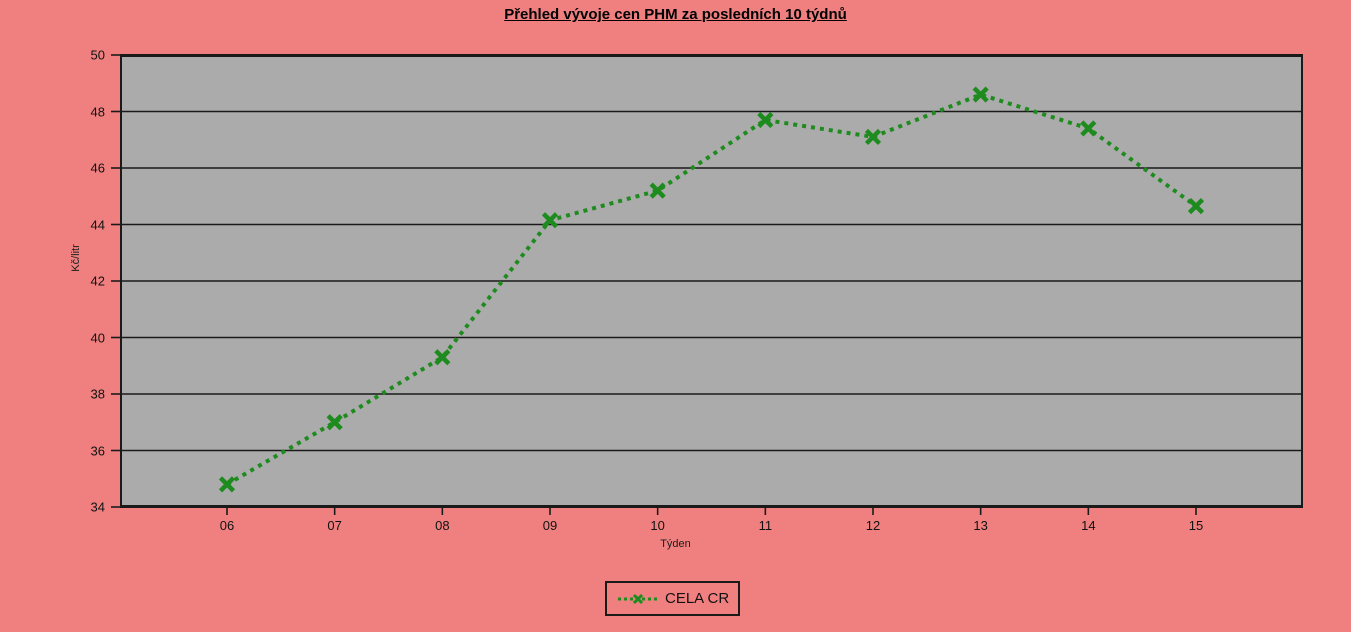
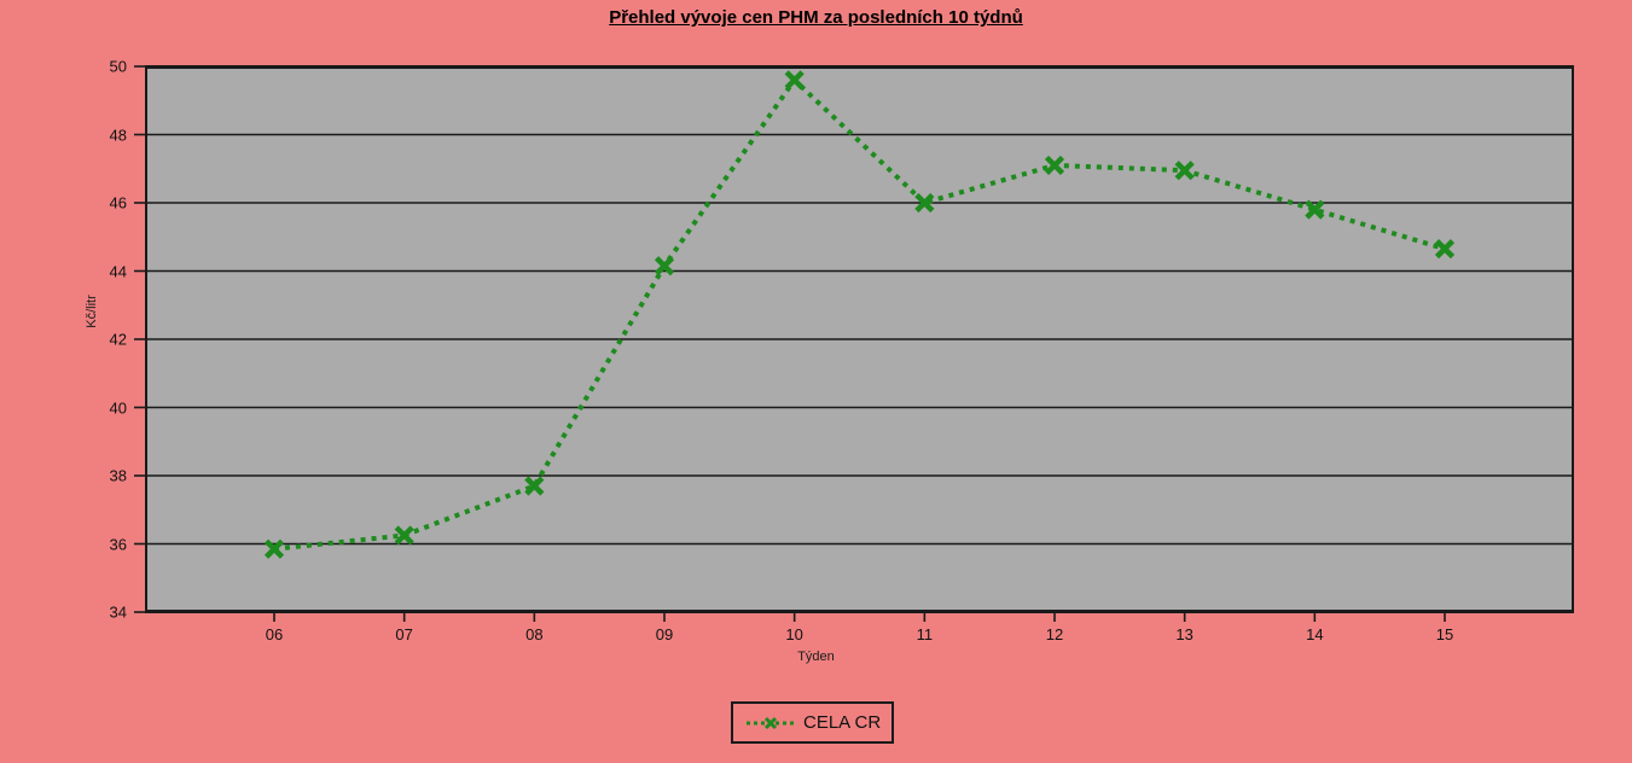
06: 34.8 -> 35.9
07: 37.0 -> 36.2
08: 39.3 -> 37.7
10: 45.2 -> 49.6
11: 47.7 -> 46.0
13: 48.6 -> 47.0
14: 47.4 -> 45.8
